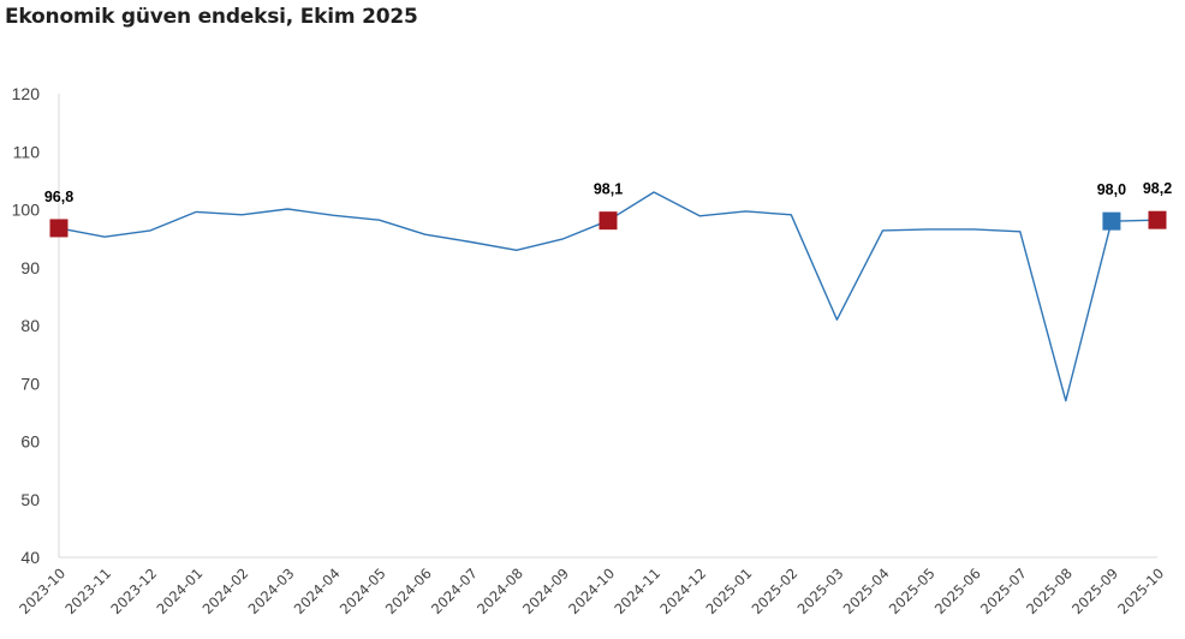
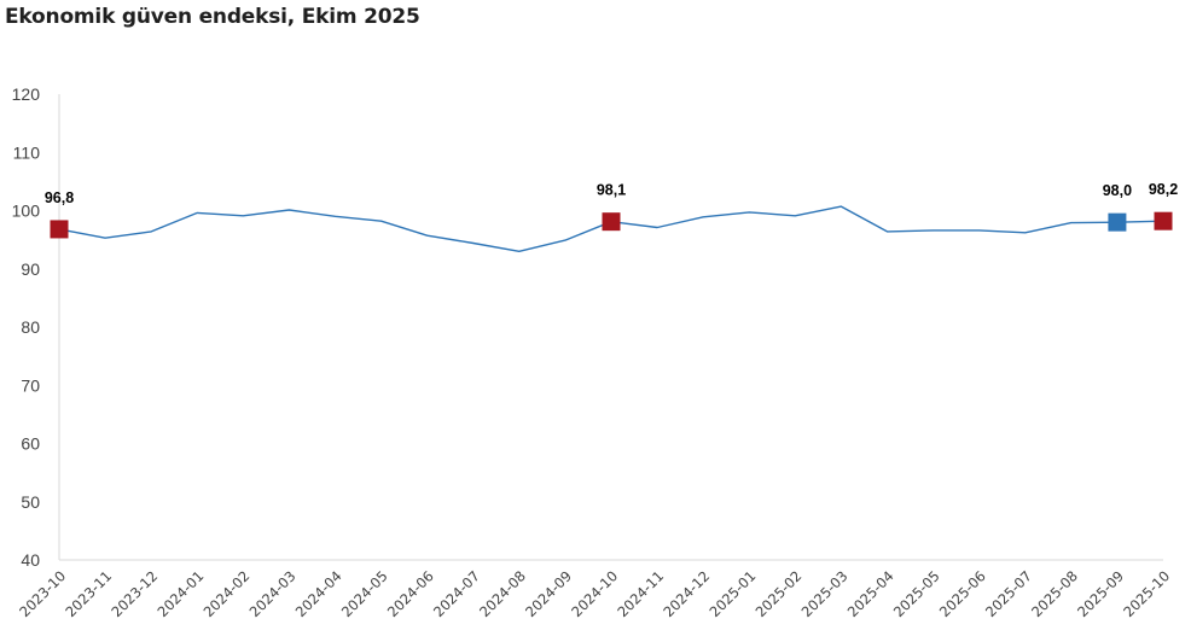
2024-11: 103 -> 97
2025-03: 81 -> 101
2025-08: 67 -> 98
